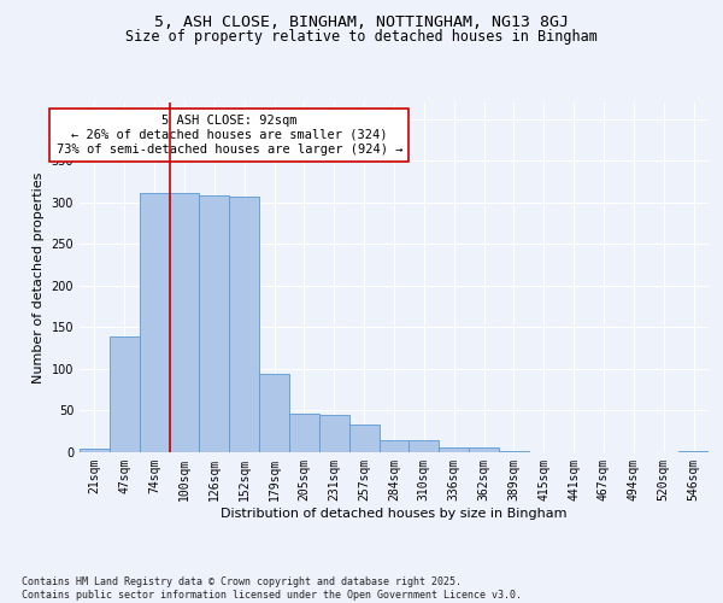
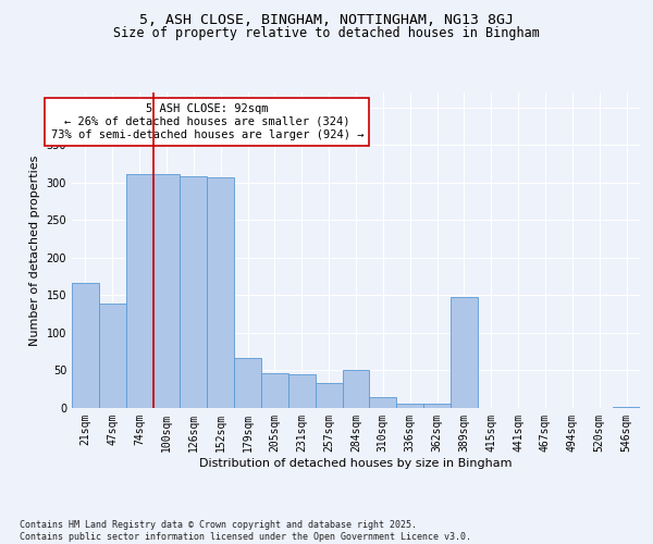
21sqm: 4 -> 166
179sqm: 94 -> 66
284sqm: 15 -> 50
389sqm: 2 -> 148
